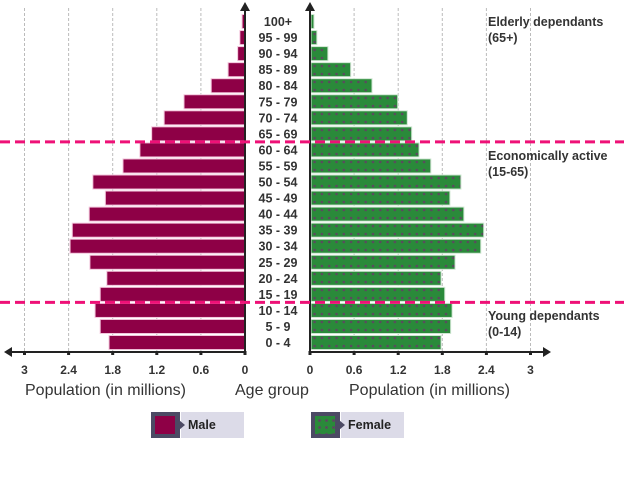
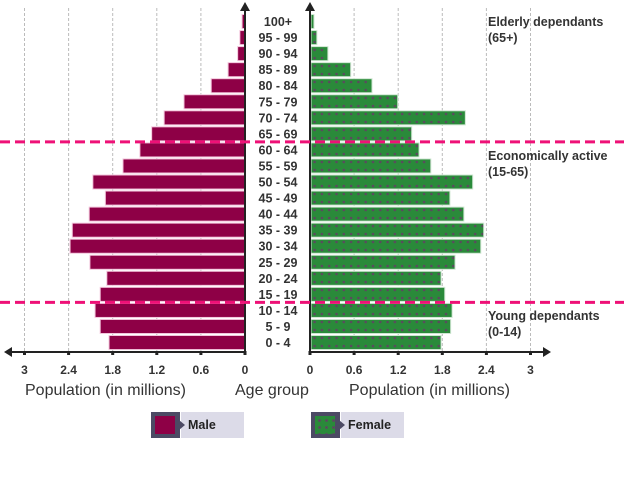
Female/70 - 74: 1.3 -> 2.1
Female/50 - 54: 2.0 -> 2.2
